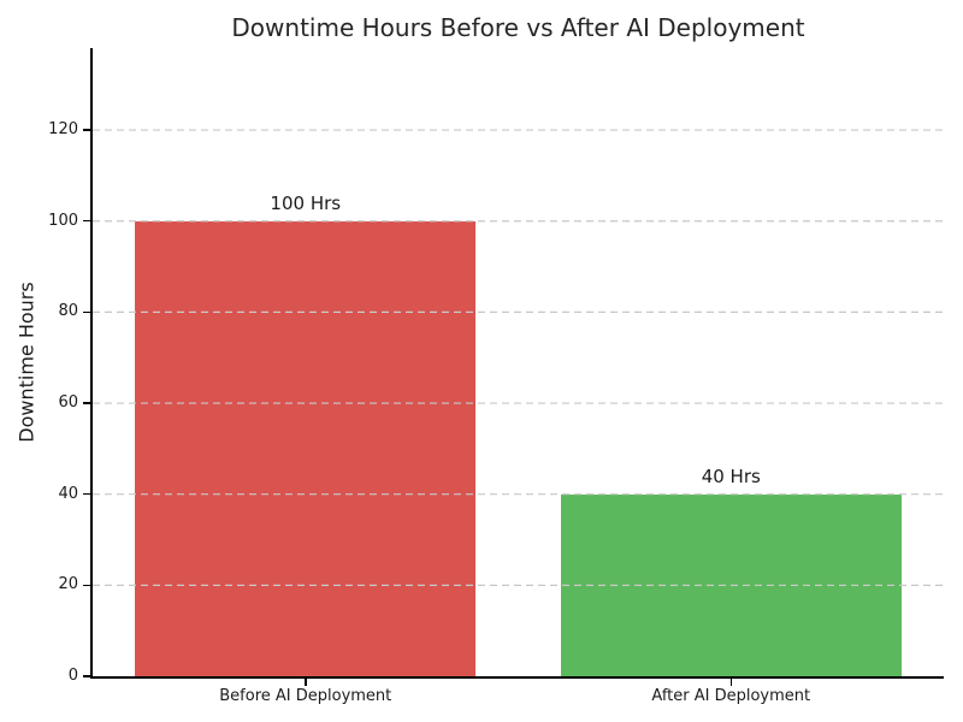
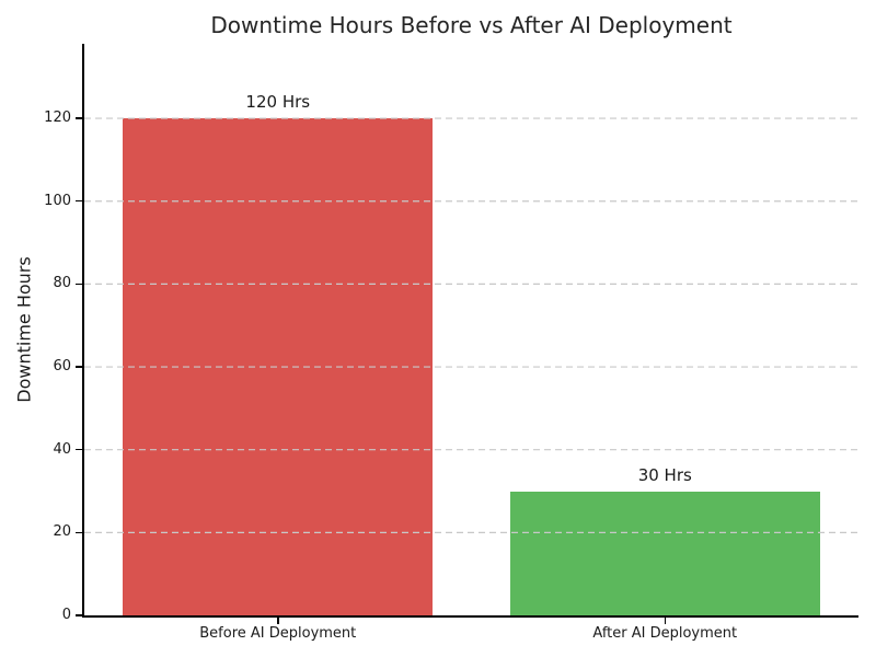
Before AI Deployment: 100 -> 120
After AI Deployment: 40 -> 30
